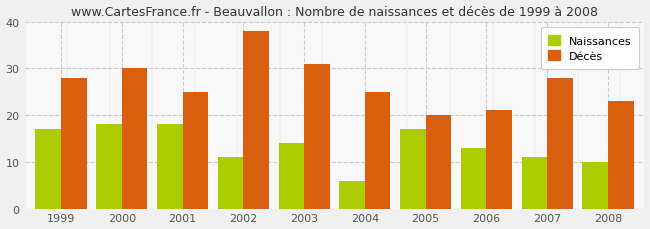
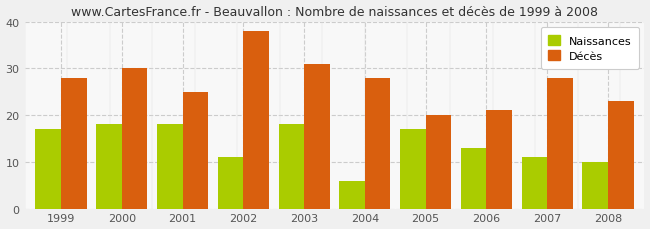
Naissances/2003: 14 -> 18
Décès/2004: 25 -> 28
